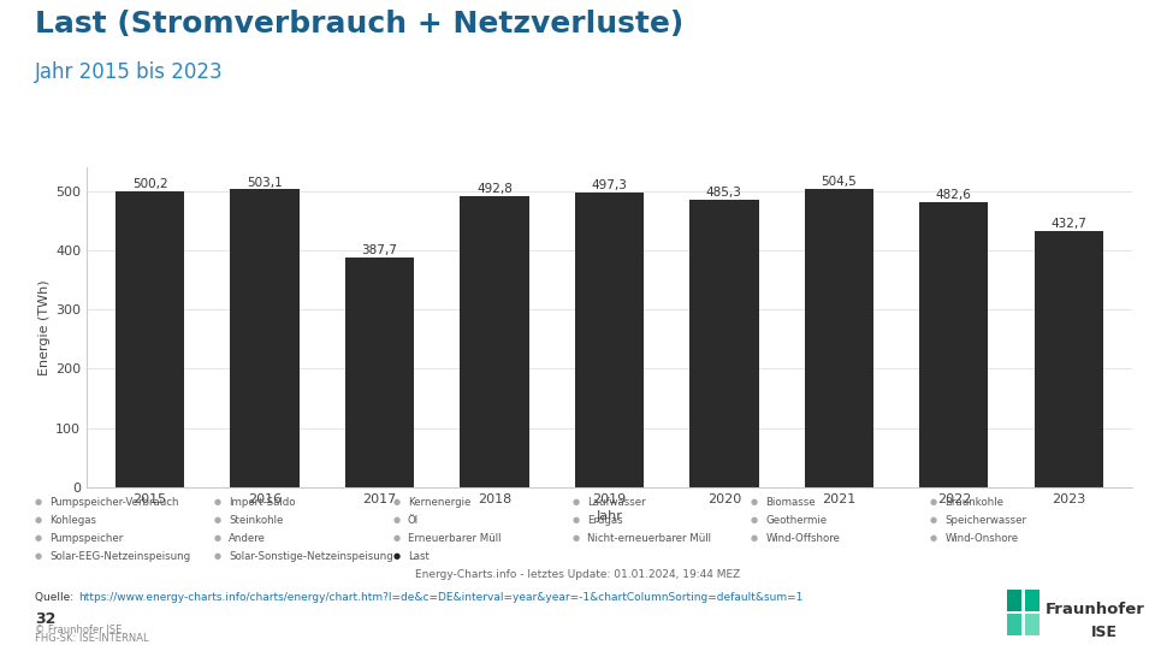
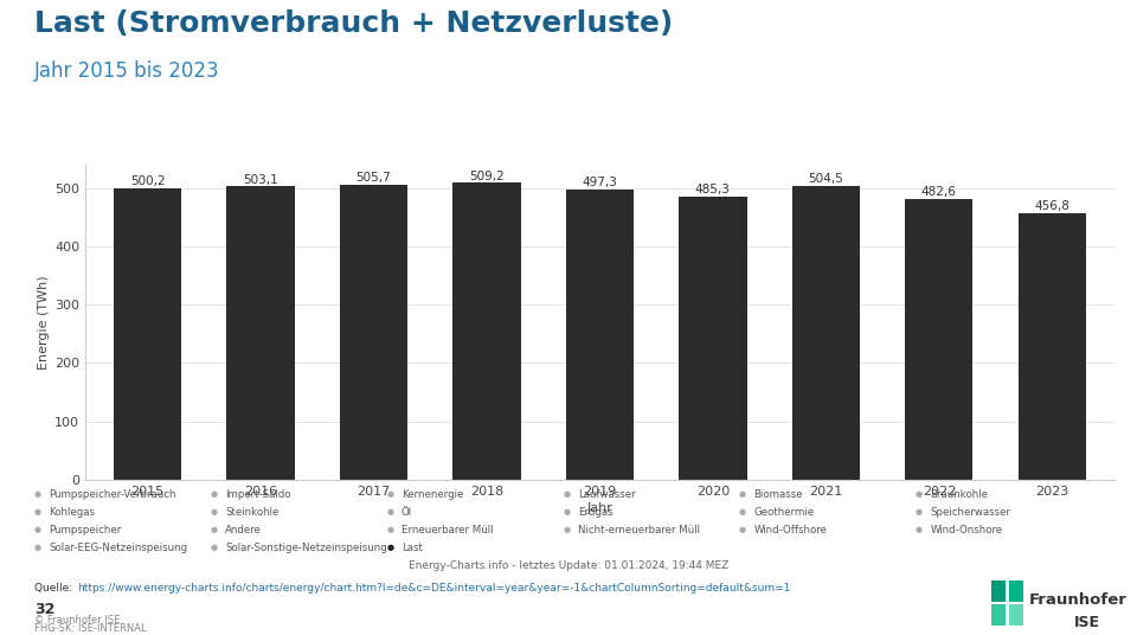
2017: 387,7 -> 505,7
2018: 492,8 -> 509,2
2023: 432,7 -> 456,8
